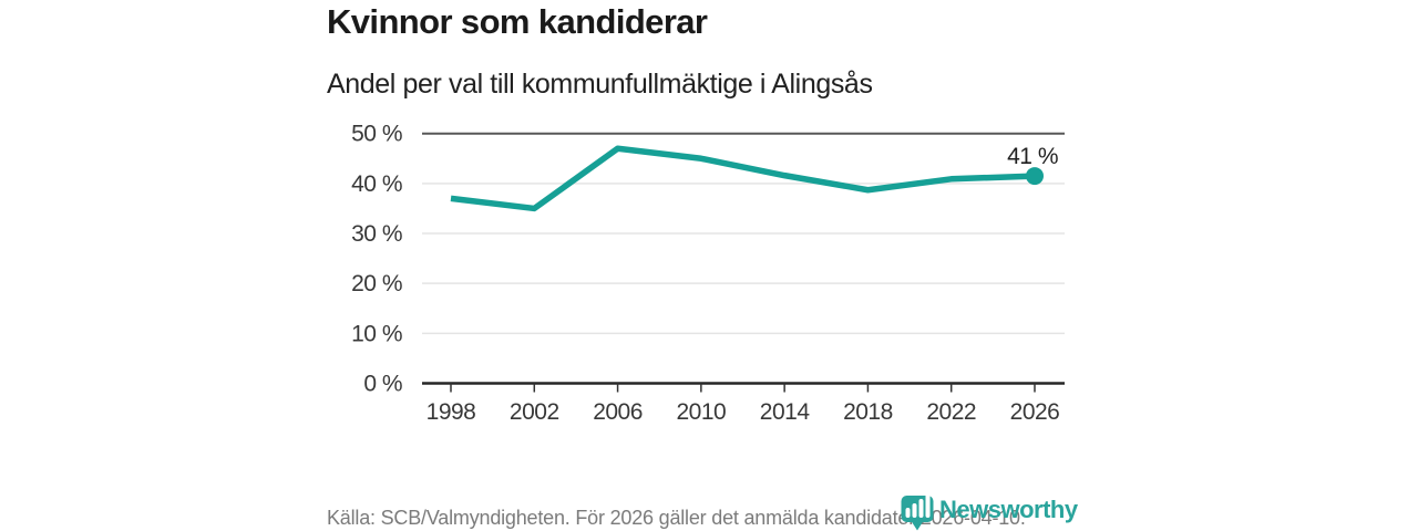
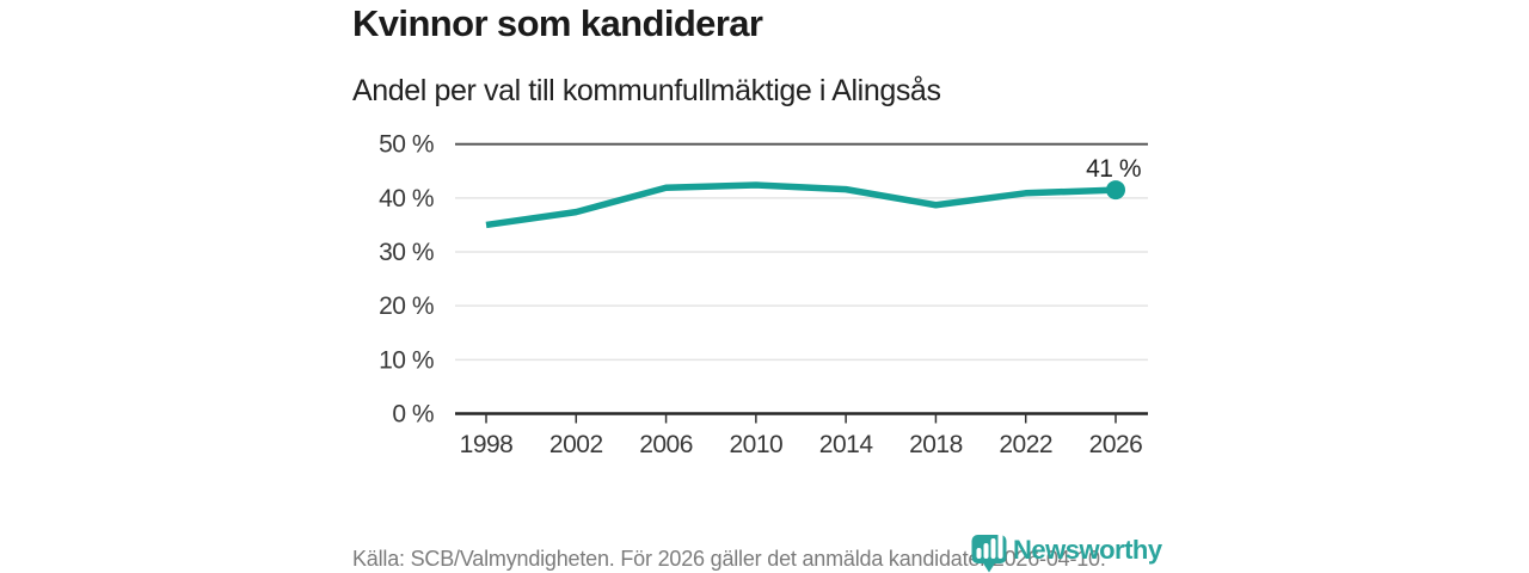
1998: 37% -> 35%
2002: 35% -> 37%
2006: 47% -> 42%
2010: 45% -> 42%
